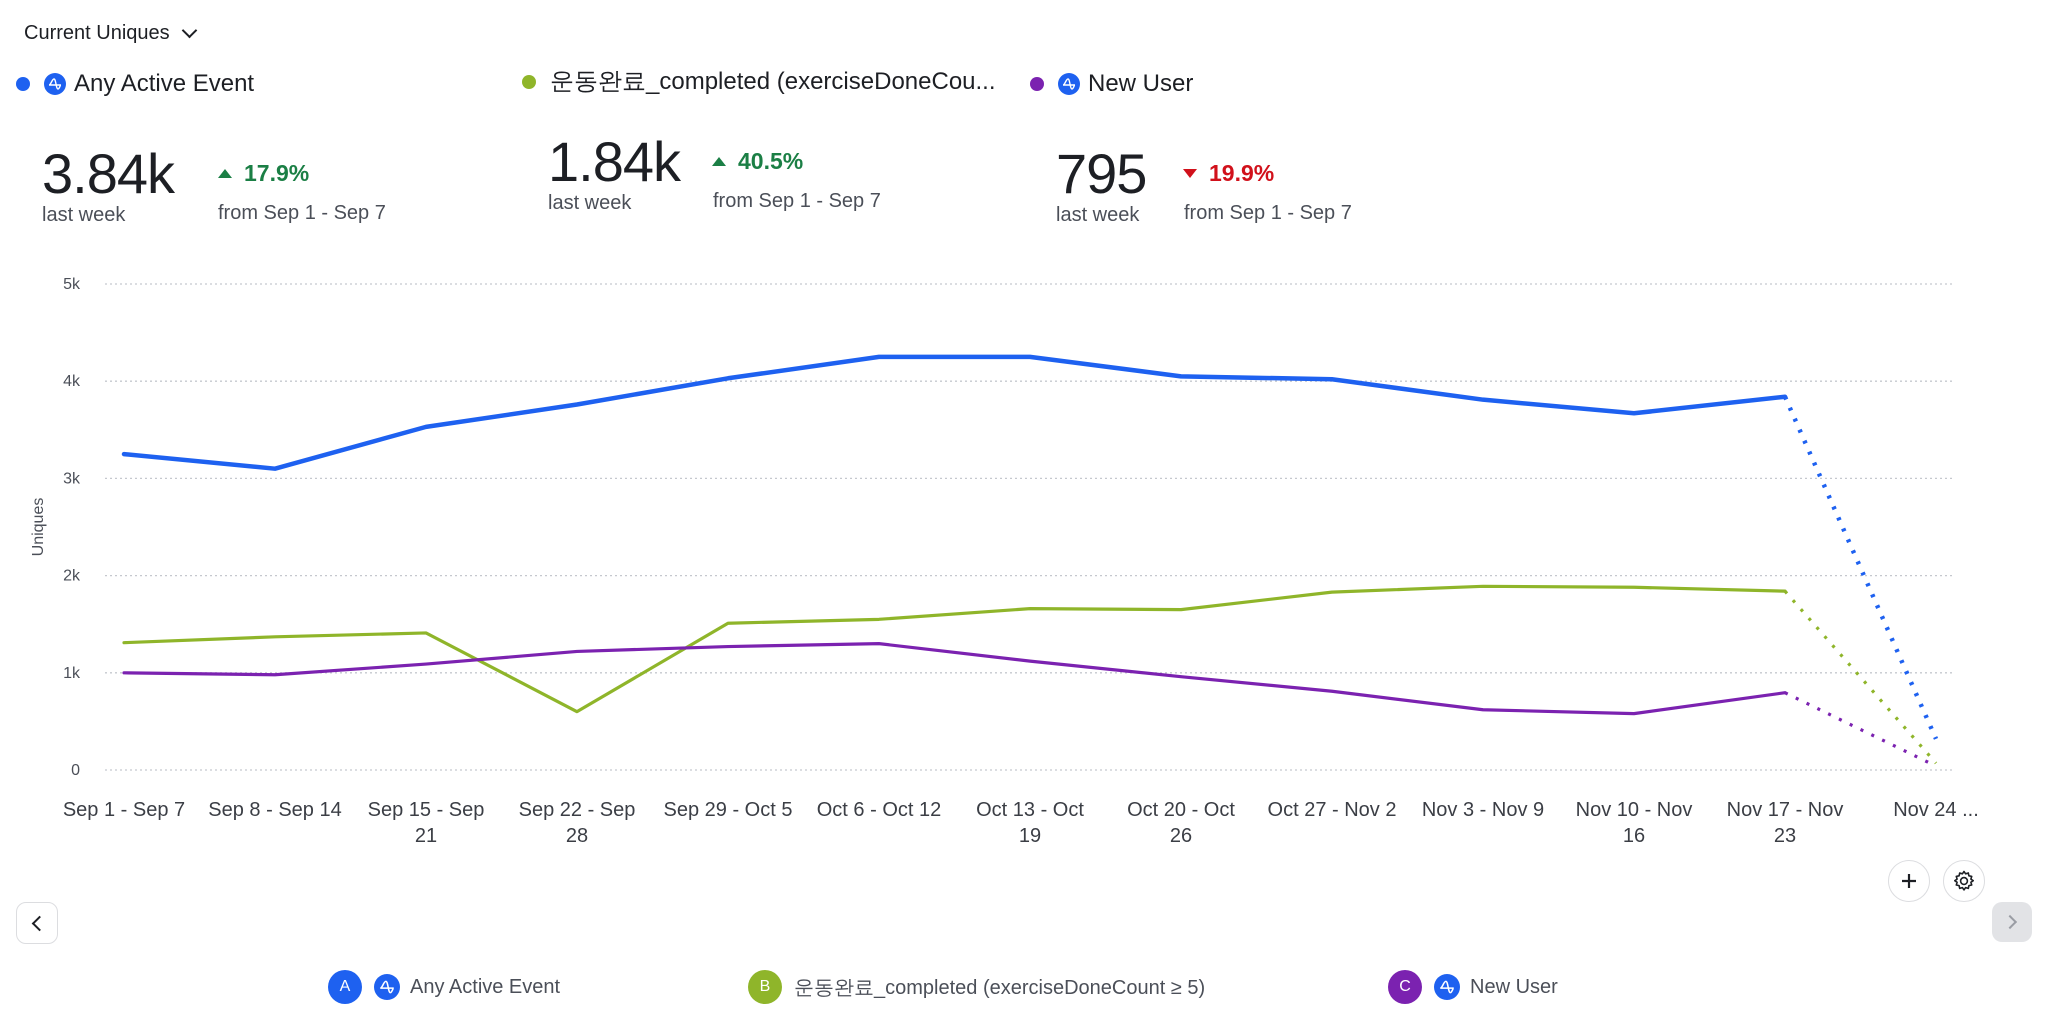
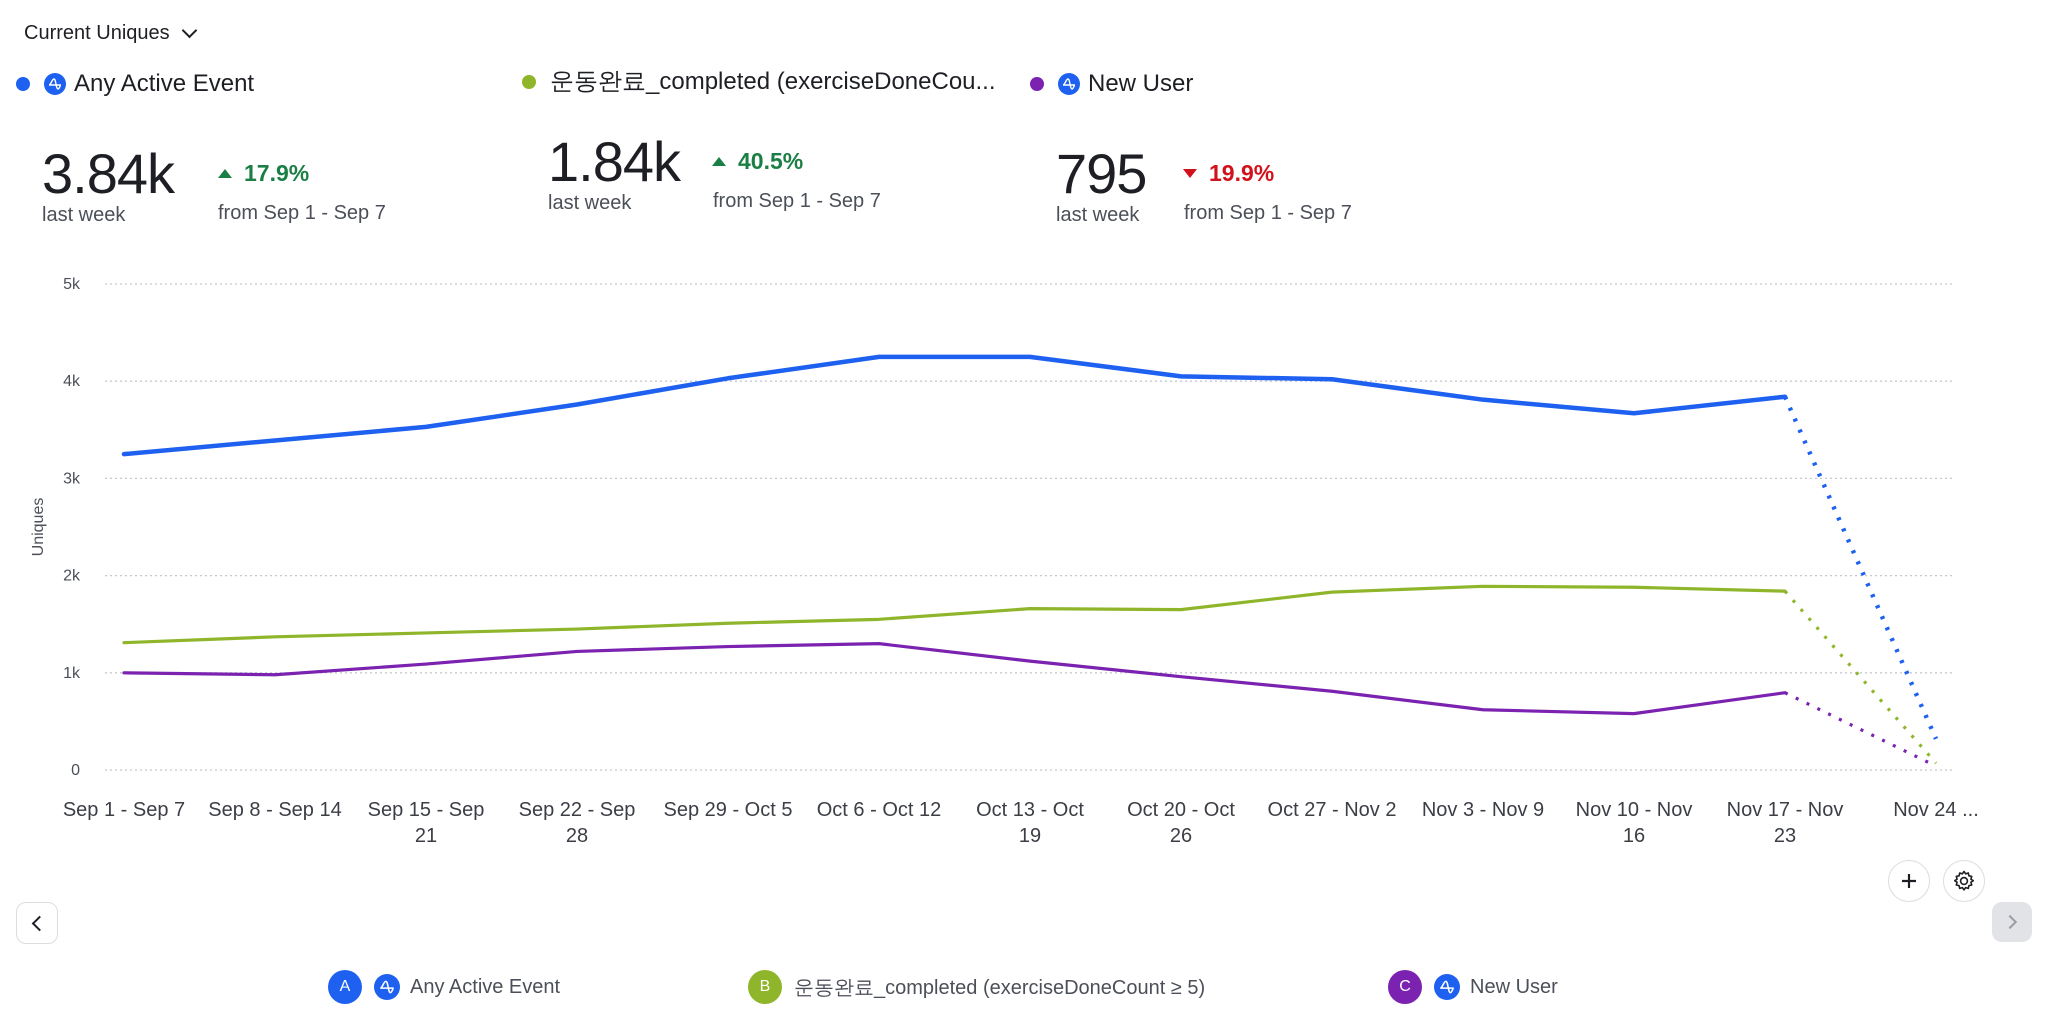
Any Active Event/Sep 8 - Sep 14: 3.1k -> 3.4k
운동완료_completed (exerciseDoneCount ≥ 5)/Sep 22 - Sep 28: 0.6k -> 1.4k
